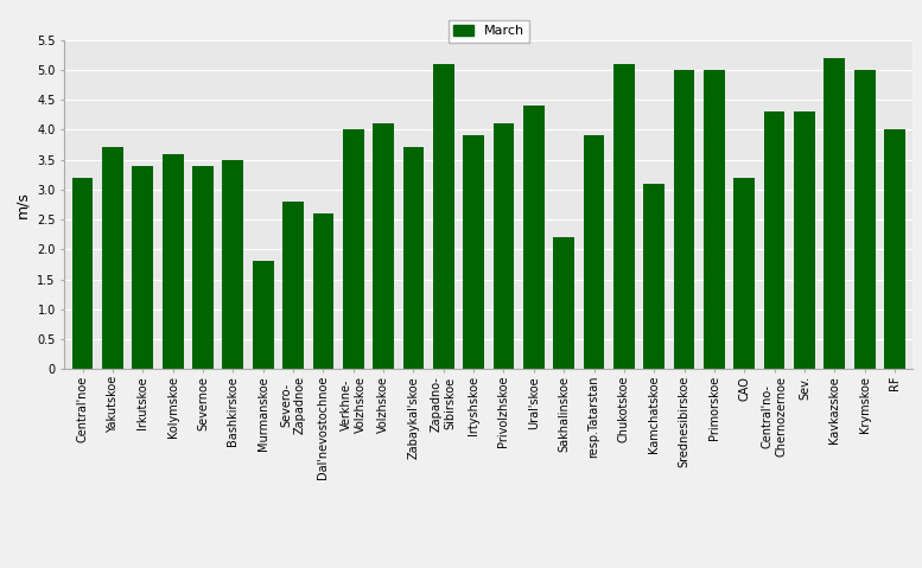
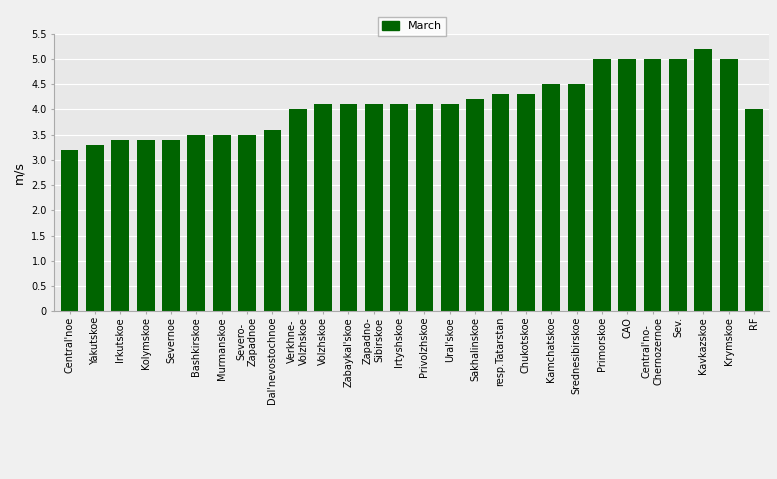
Yakutskoe: 3.7 -> 3.3
Kolymskoe: 3.6 -> 3.4
Murmanskoe: 1.8 -> 3.5
Severo- Zapadnoe: 2.8 -> 3.5
Dal'nevostochnoe: 2.6 -> 3.6
Zabaykal'skoe: 3.7 -> 4.1
Zapadno- Sibirskoe: 5.1 -> 4.1
Irtyshskoe: 3.9 -> 4.1
Ural'skoe: 4.4 -> 4.1
Sakhalinskoe: 2.2 -> 4.2
resp.Tatarstan: 3.9 -> 4.3
Chukotskoe: 5.1 -> 4.3
Kamchatskoe: 3.1 -> 4.5
Srednesibirskoe: 5.0 -> 4.5
CAO: 3.2 -> 5.0
Central'no- Chernozernoe: 4.3 -> 5.0
Sev.: 4.3 -> 5.0
